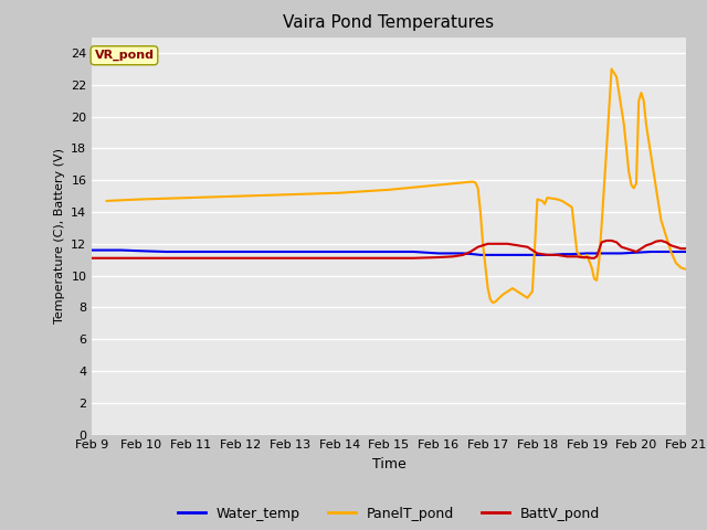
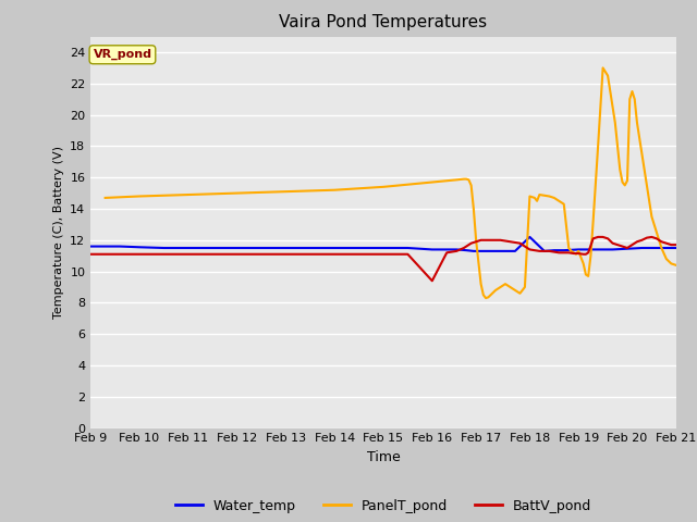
BattV_pond/Feb 16: 11.2 -> 9.4
Water_temp/Feb 18: 11.3 -> 12.2
